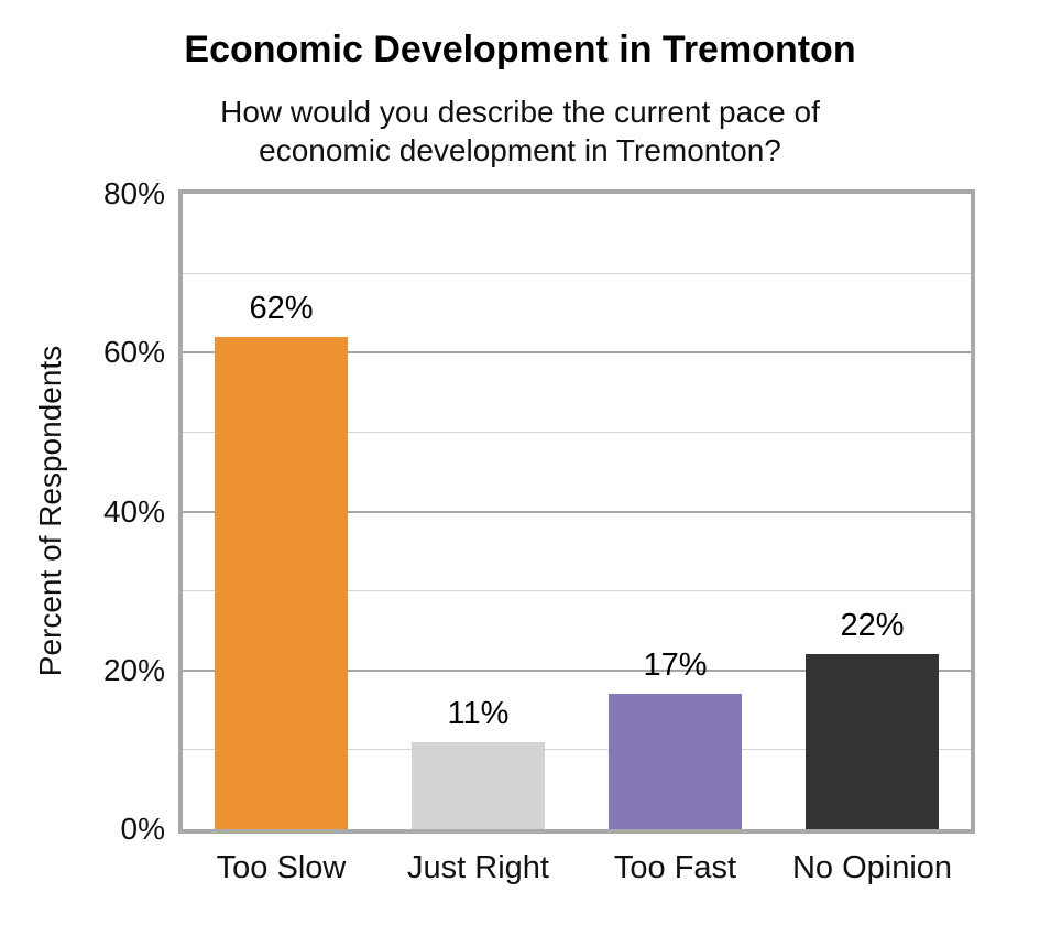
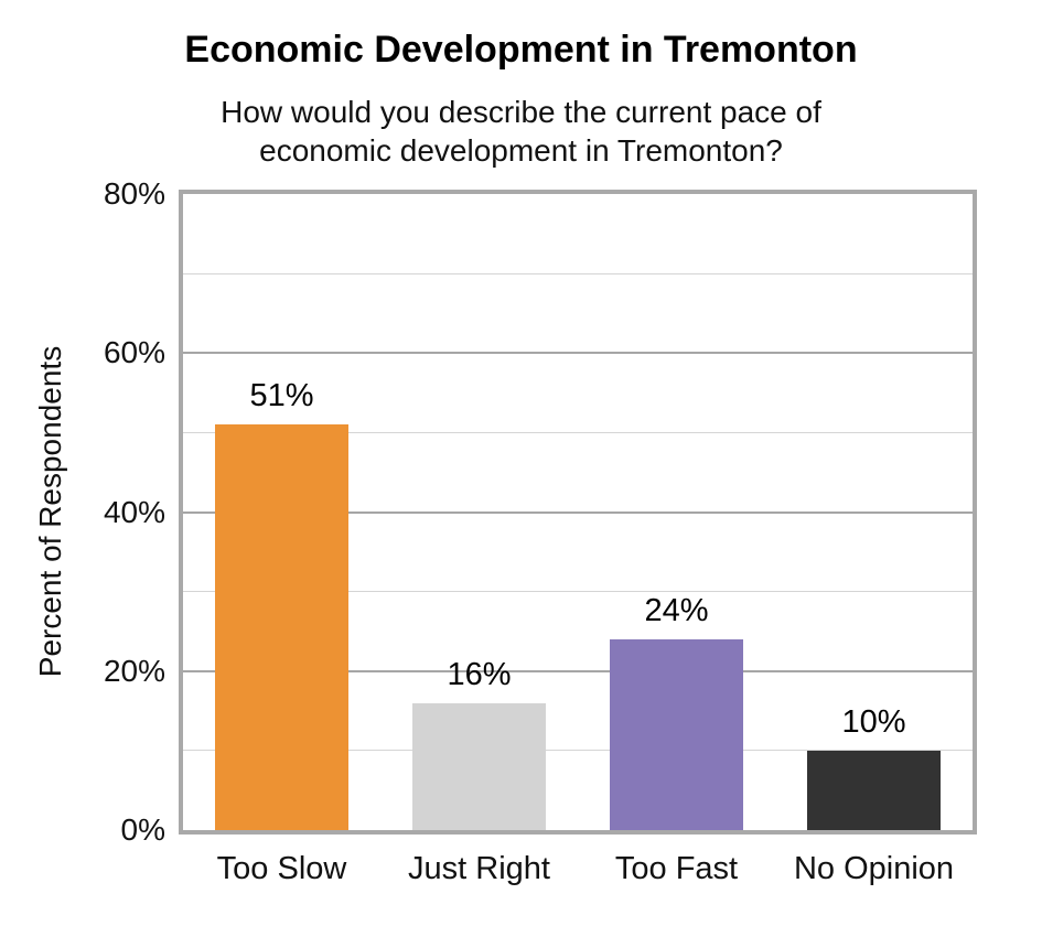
Too Slow: 62% -> 51%
Just Right: 11% -> 16%
Too Fast: 17% -> 24%
No Opinion: 22% -> 10%
